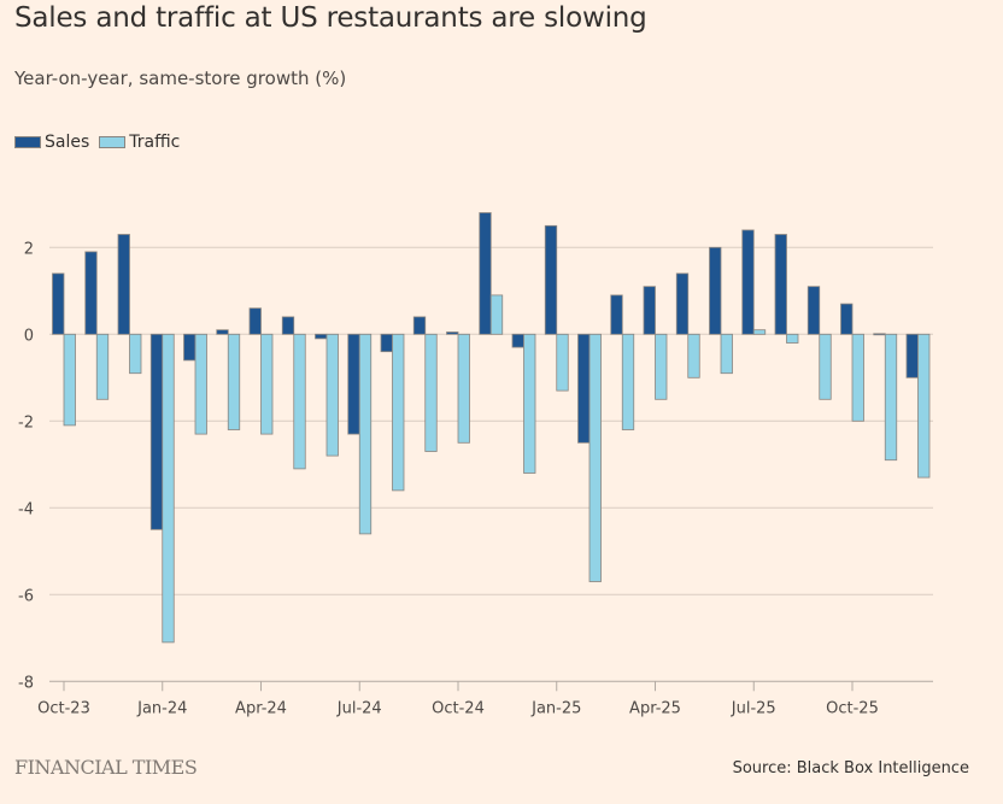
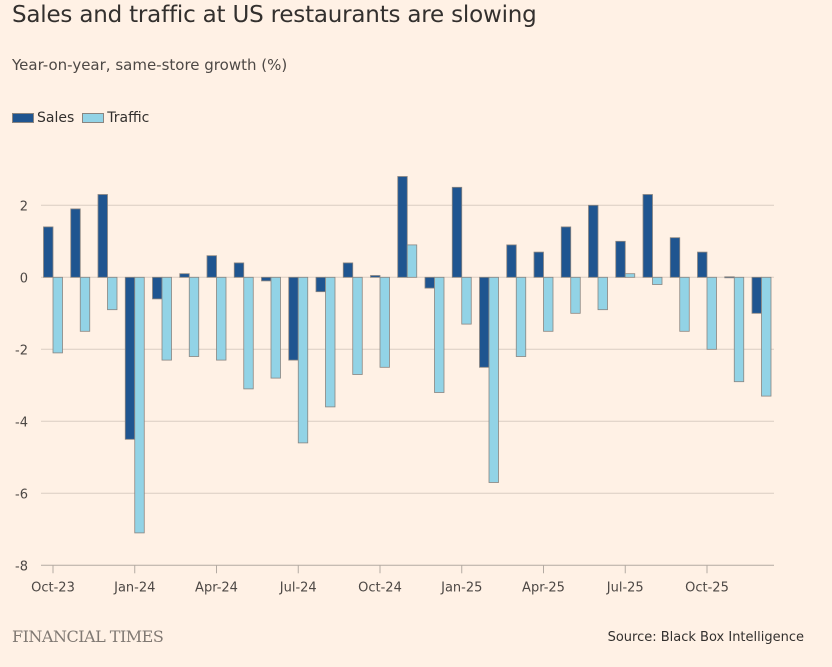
Sales/Apr-25: 1.1 -> 0.7
Sales/Jul-25: 2.4 -> 1.0
